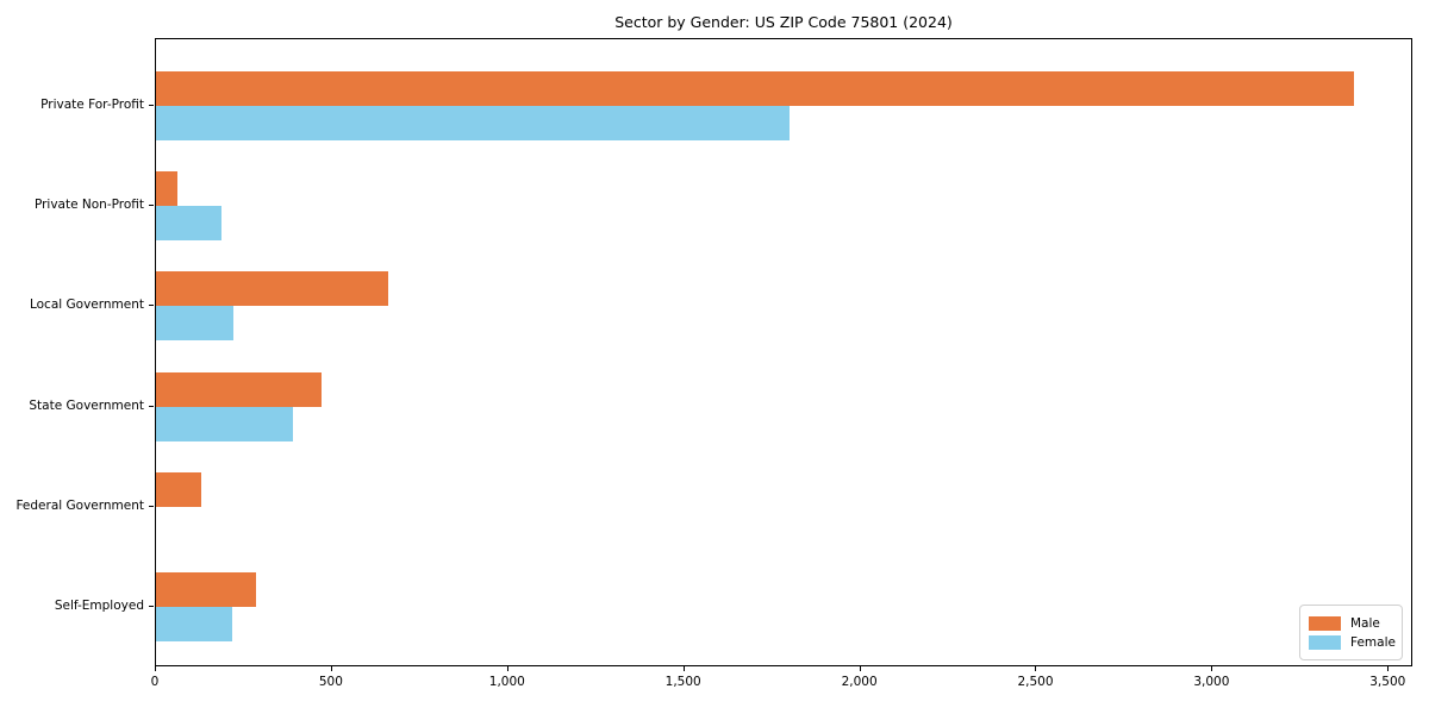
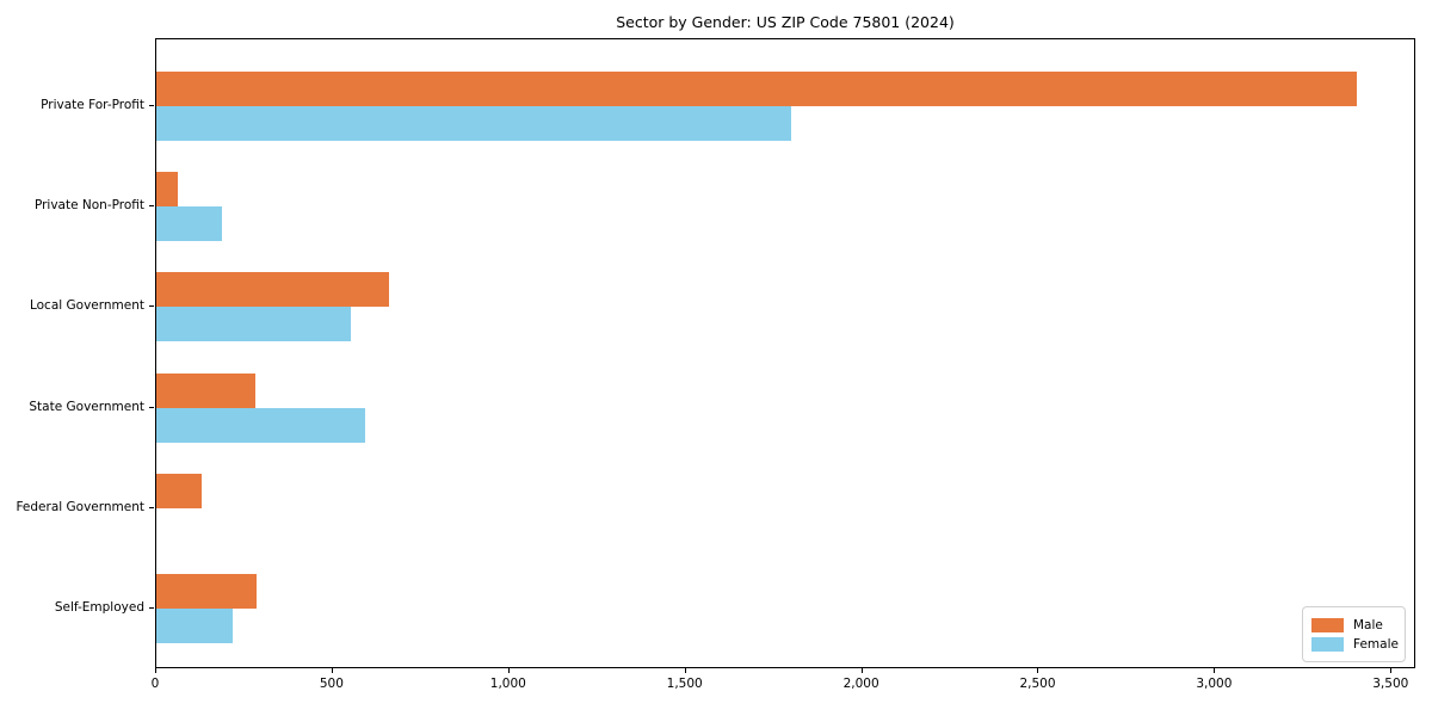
Female/Local Government: 220 -> 550
Male/State Government: 470 -> 280
Female/State Government: 390 -> 590
